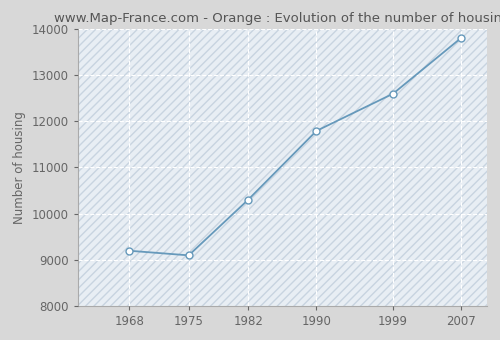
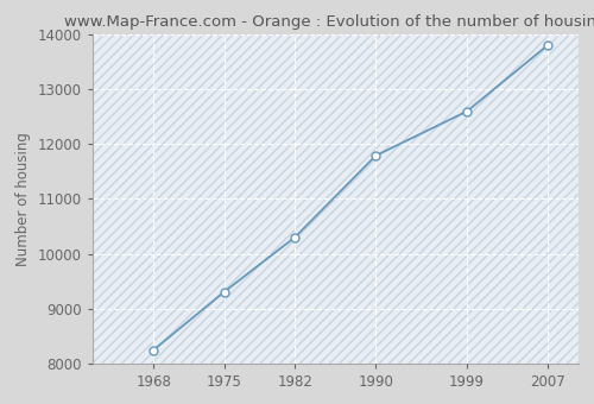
1968: 9200 -> 8250
1975: 9100 -> 9310
